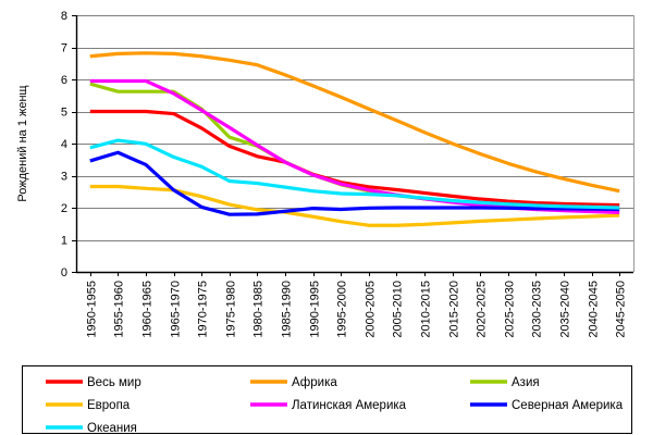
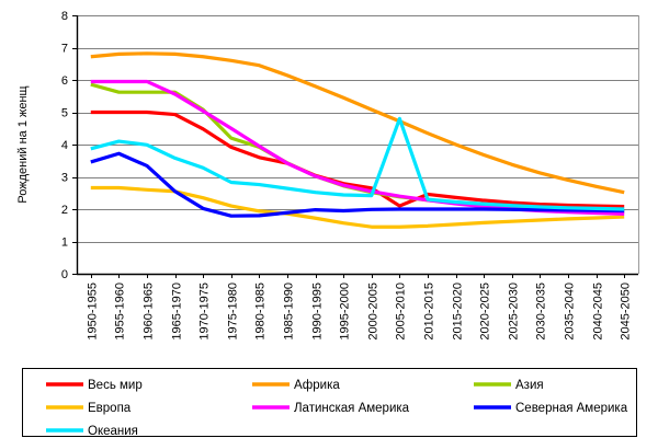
Весь мир/2005-2010: 2.6 -> 2.1
Океания/2005-2010: 2.4 -> 4.8
